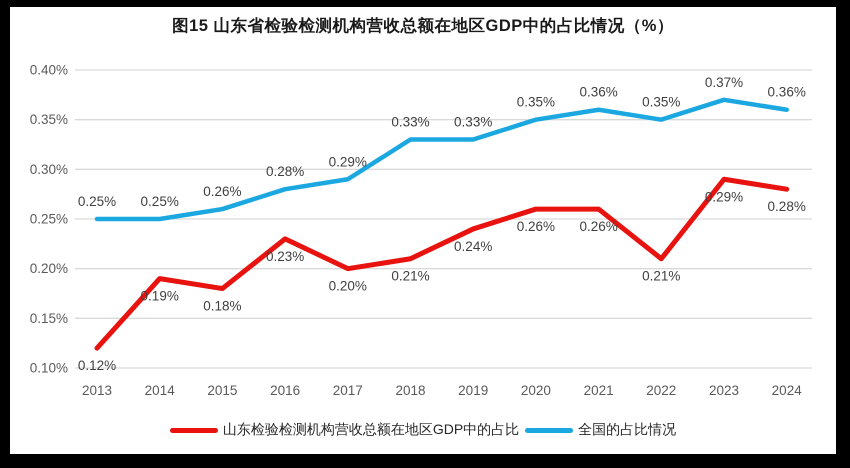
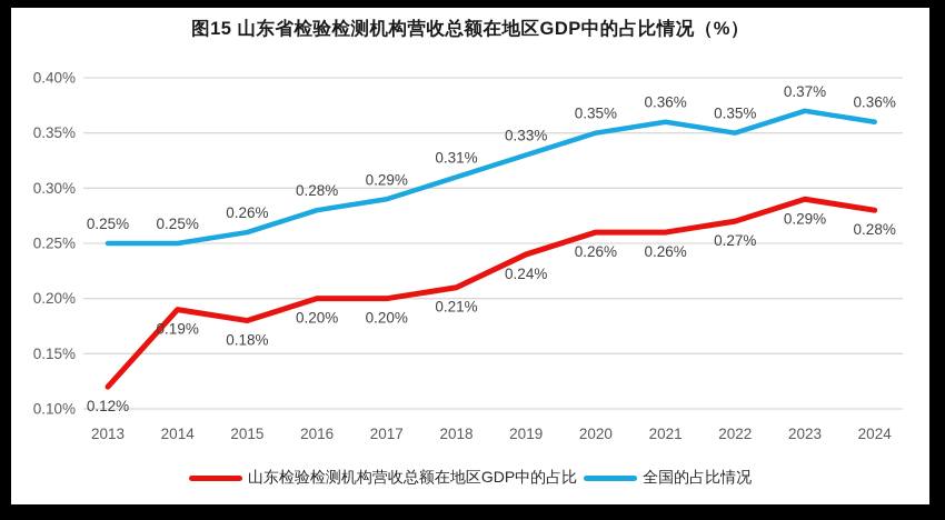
山东检验检测机构营收总额在地区GDP中的占比/2016: 0.23% -> 0.20%
全国的占比情况/2018: 0.33% -> 0.31%
山东检验检测机构营收总额在地区GDP中的占比/2022: 0.21% -> 0.27%
